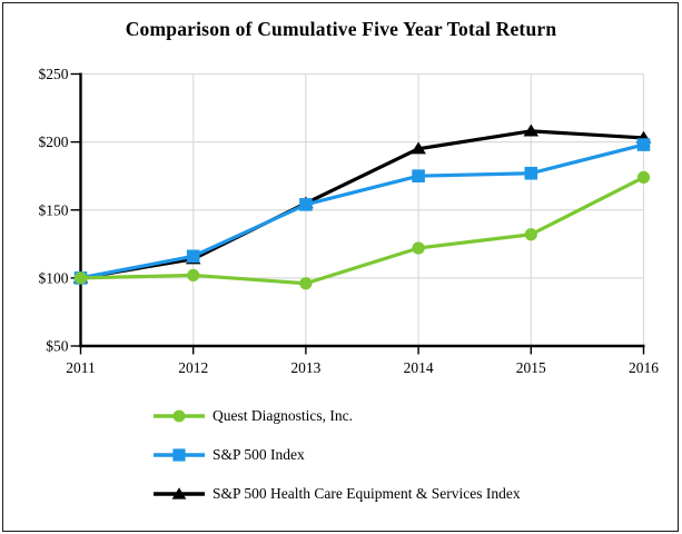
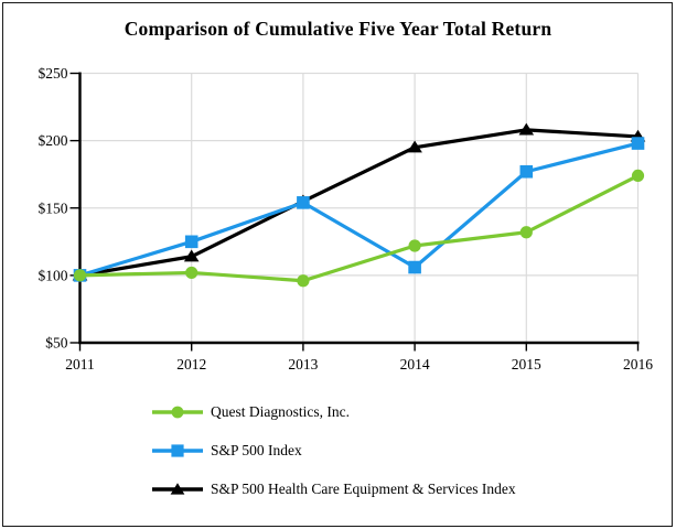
S&P 500 Index/2012: $116 -> $125
S&P 500 Index/2014: $175 -> $106
